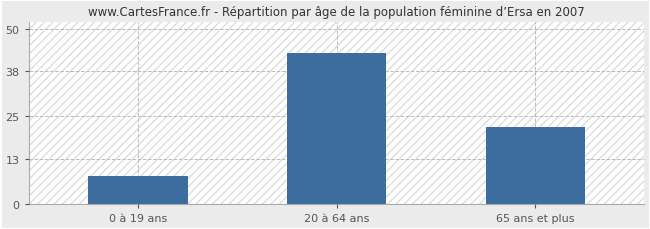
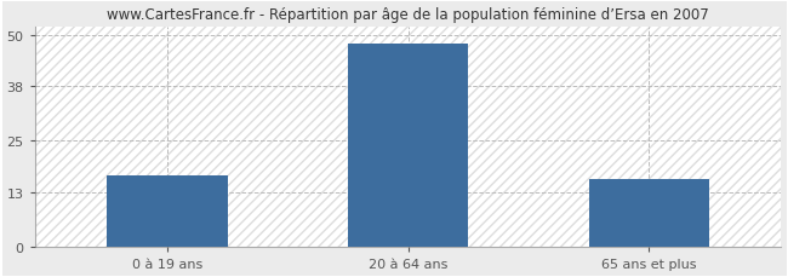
0 à 19 ans: 8 -> 17
20 à 64 ans: 43 -> 48
65 ans et plus: 22 -> 16
